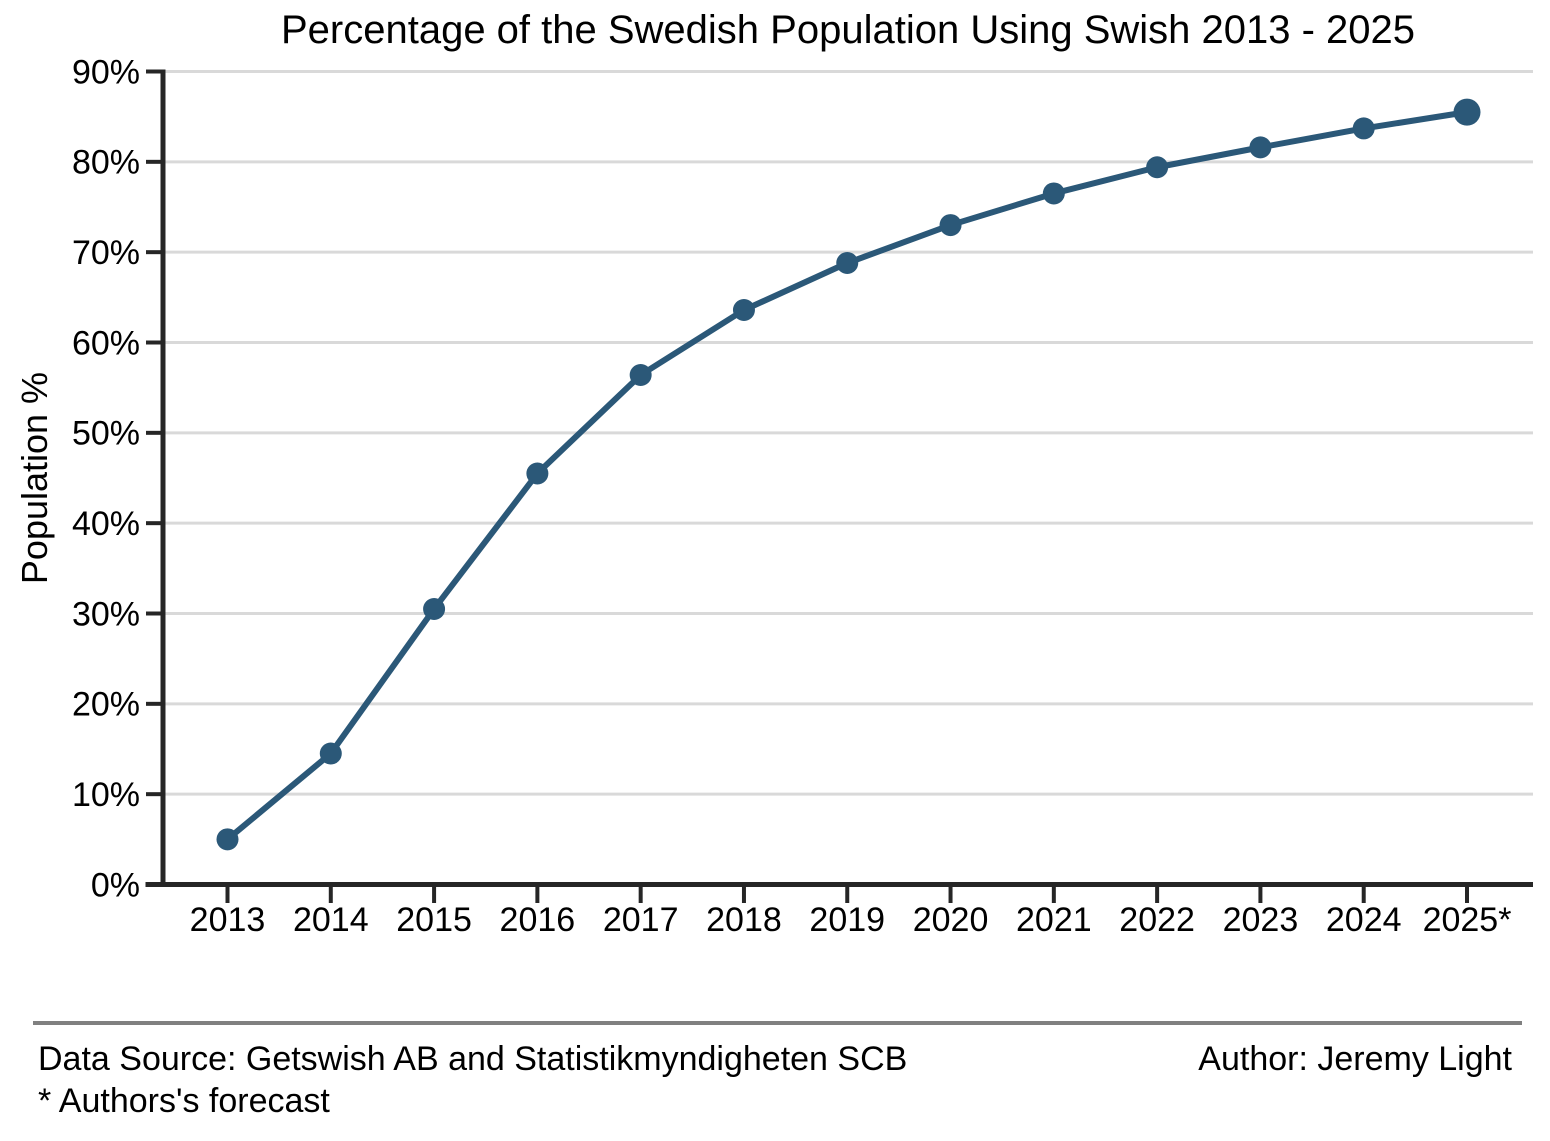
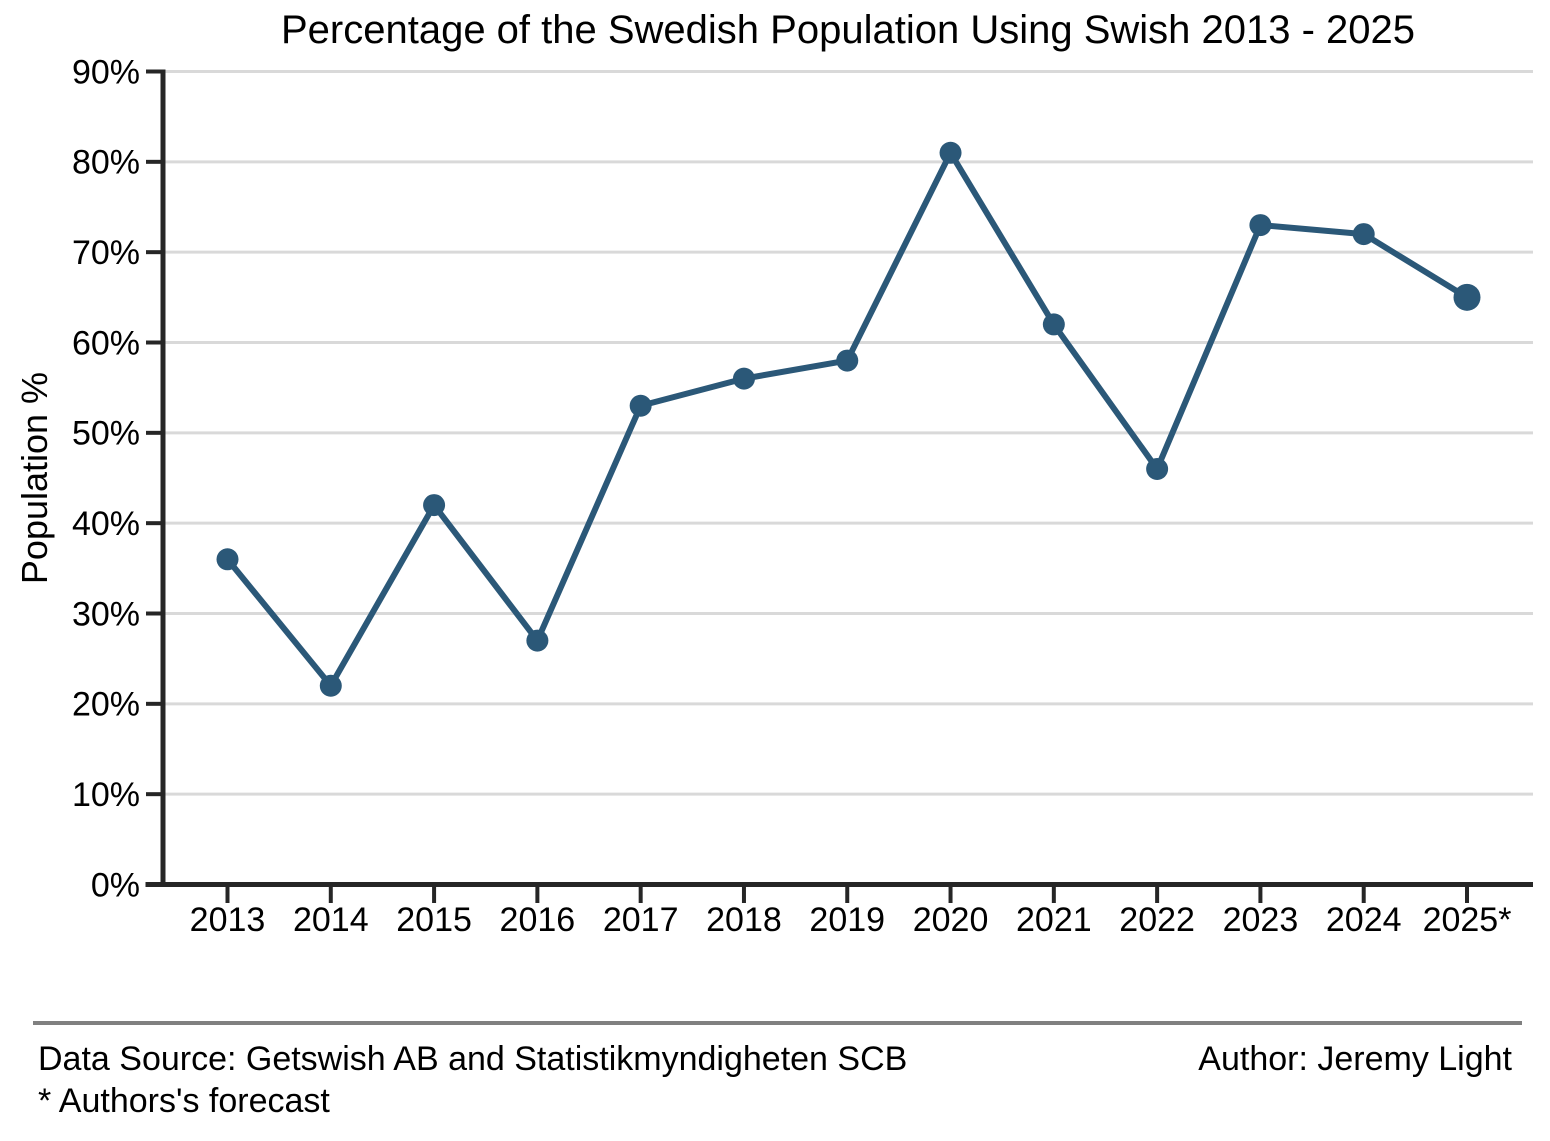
2013: 5% -> 36%
2014: 14% -> 22%
2015: 30% -> 42%
2016: 46% -> 27%
2017: 56% -> 53%
2018: 64% -> 56%
2019: 69% -> 58%
2020: 73% -> 81%
2021: 76% -> 62%
2022: 79% -> 46%
2023: 82% -> 73%
2024: 84% -> 72%
2025*: 86% -> 65%
